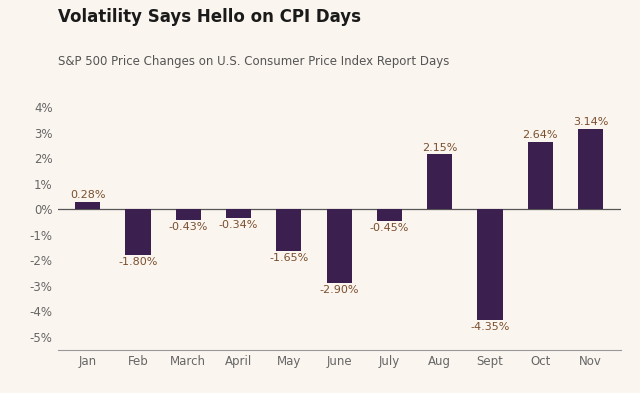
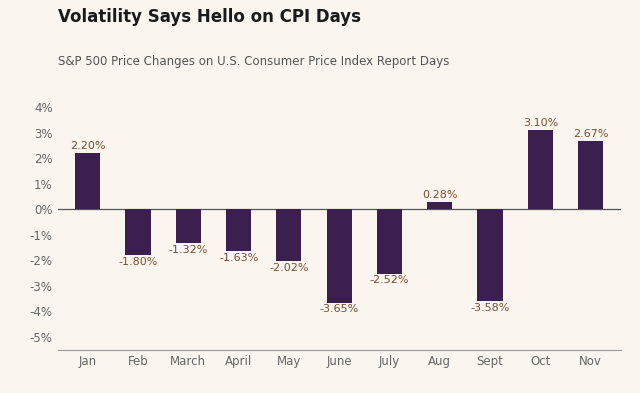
Jan: 0.28% -> 2.20%
March: -0.43% -> -1.32%
April: -0.34% -> -1.63%
May: -1.65% -> -2.02%
June: -2.90% -> -3.65%
July: -0.45% -> -2.52%
Aug: 2.15% -> 0.28%
Sept: -4.35% -> -3.58%
Oct: 2.64% -> 3.10%
Nov: 3.14% -> 2.67%
